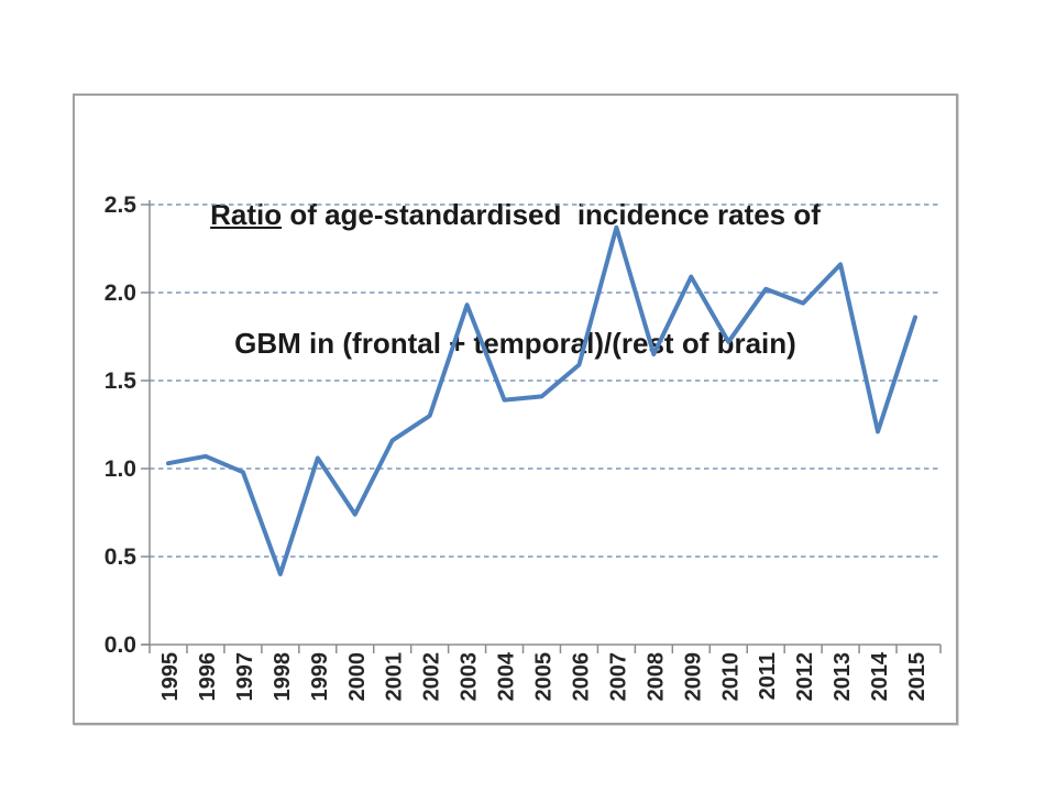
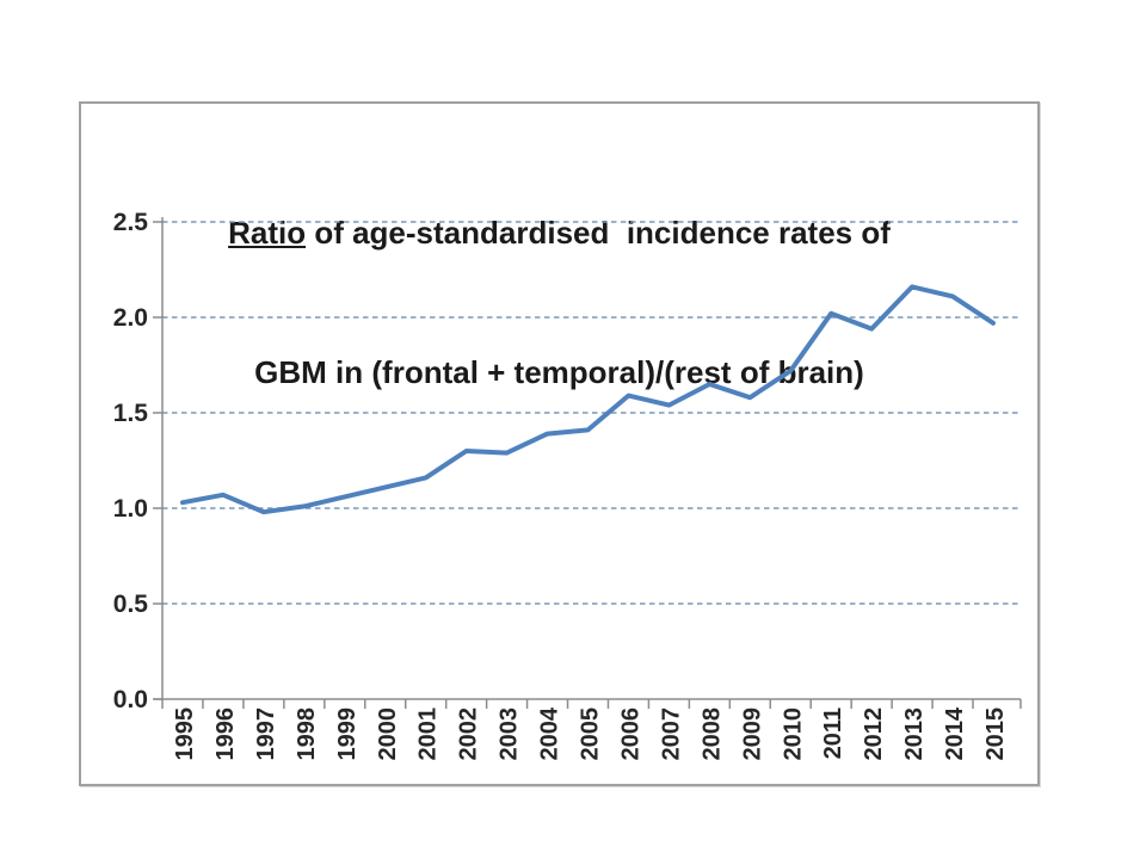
1998: 0.40 -> 1.01
2000: 0.74 -> 1.11
2003: 1.93 -> 1.29
2007: 2.37 -> 1.54
2009: 2.09 -> 1.58
2014: 1.21 -> 2.11
2015: 1.86 -> 1.97
